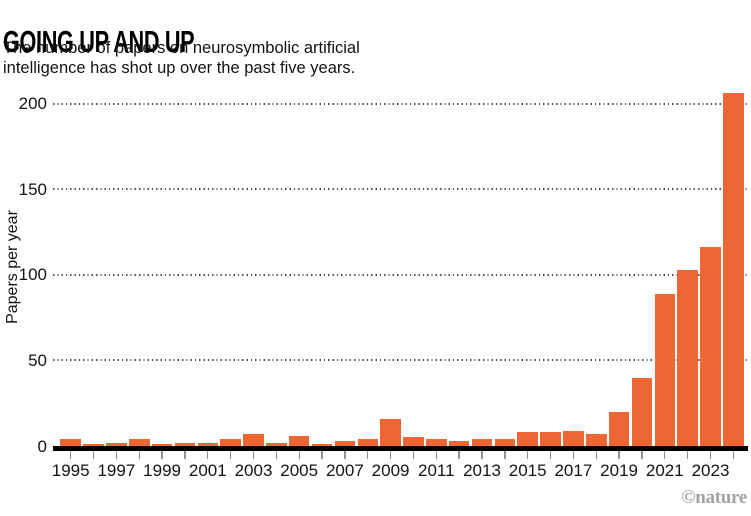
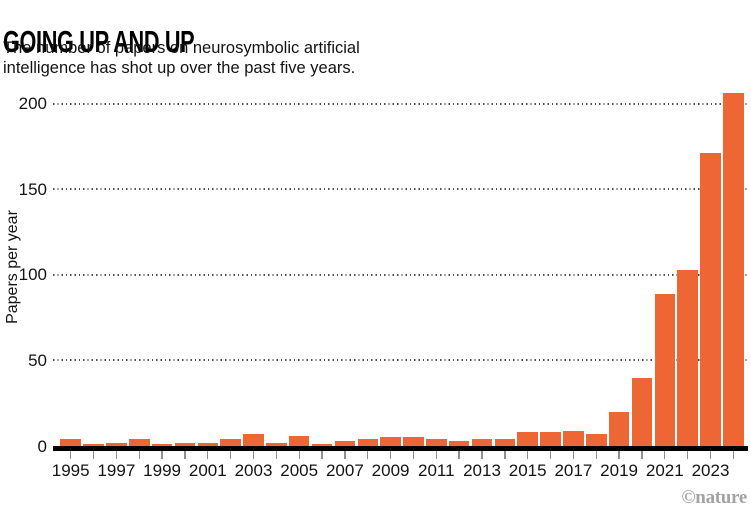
2009: 16 -> 5
2023: 116 -> 171
